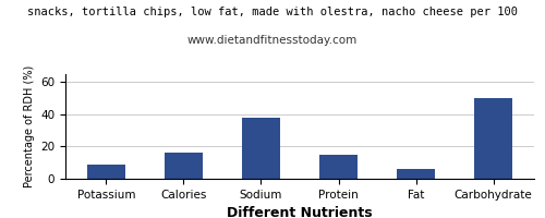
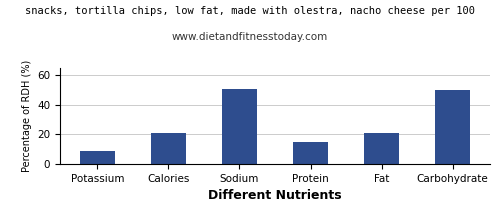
Calories: 16 -> 21
Sodium: 38 -> 51
Fat: 6 -> 21
